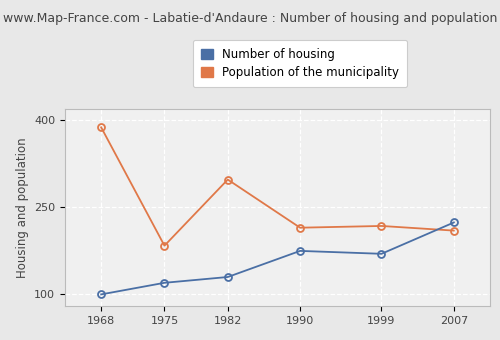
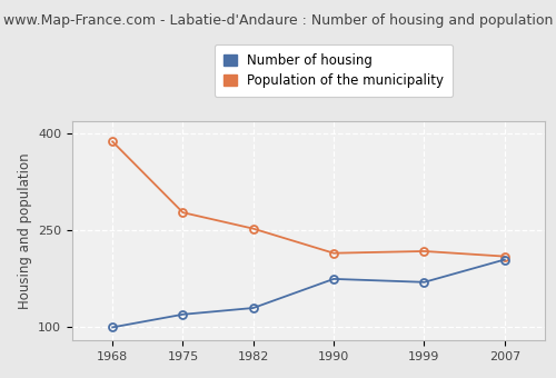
Population of the municipality/1975: 184 -> 278
Population of the municipality/1982: 298 -> 253
Number of housing/2007: 224 -> 205
